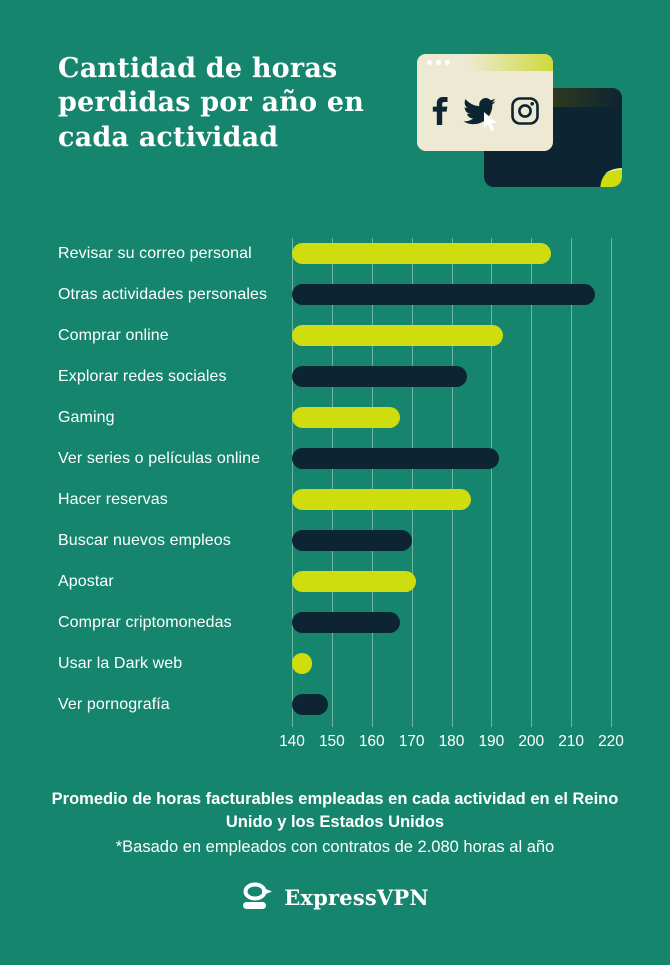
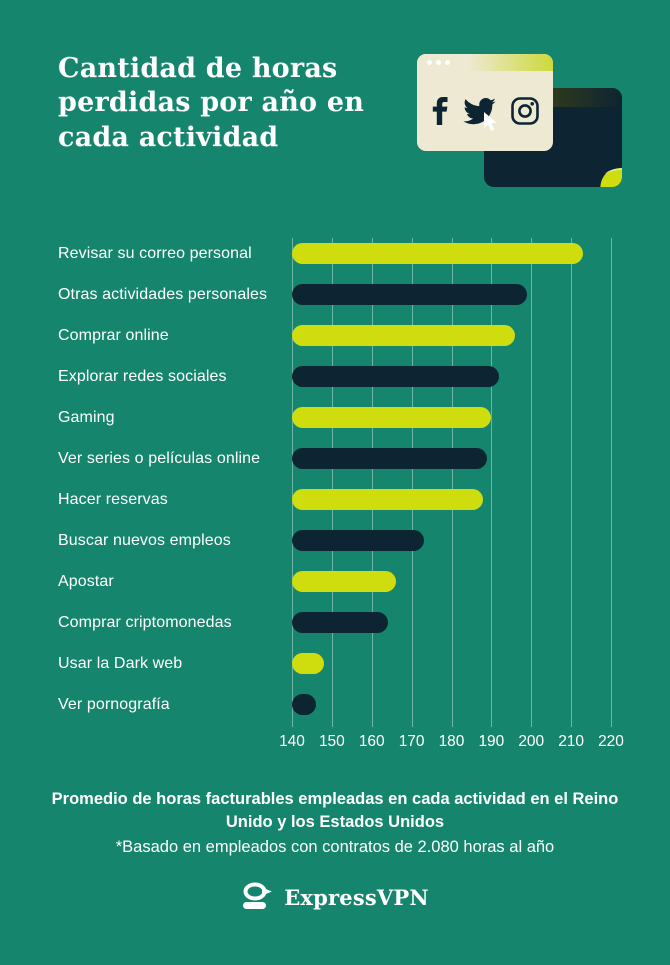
Revisar su correo personal: 205 -> 213
Otras actividades personales: 216 -> 199
Comprar online: 193 -> 196
Explorar redes sociales: 184 -> 192
Gaming: 167 -> 190
Ver series o películas online: 192 -> 189
Hacer reservas: 185 -> 188
Buscar nuevos empleos: 170 -> 173
Apostar: 171 -> 166
Comprar criptomonedas: 167 -> 164
Usar la Dark web: 145 -> 148
Ver pornografía: 149 -> 146
